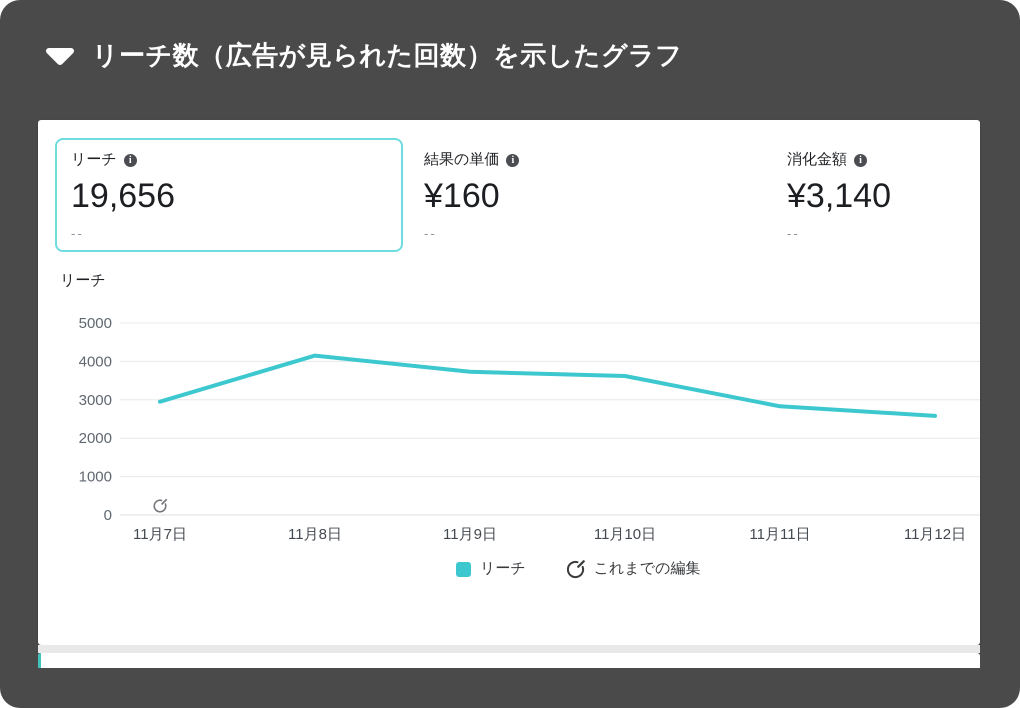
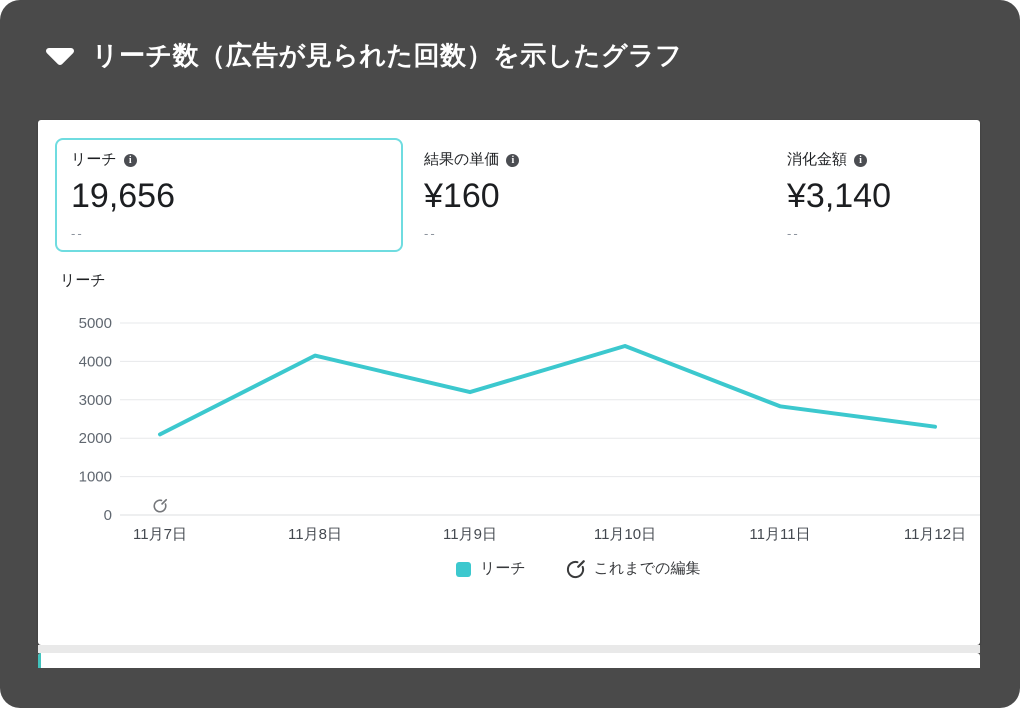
11月7日: 3000 -> 2100
11月9日: 3700 -> 3200
11月10日: 3600 -> 4400
11月12日: 2600 -> 2300
